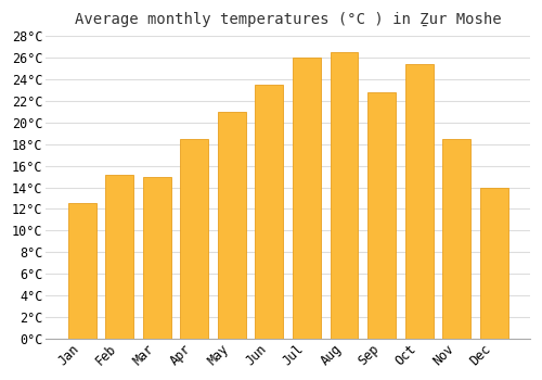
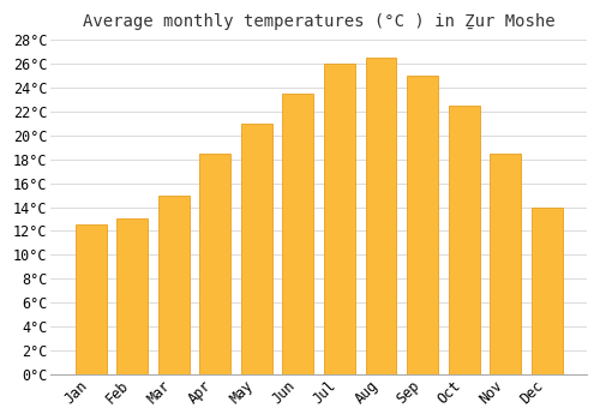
Feb: 15.2°C -> 13.0°C
Sep: 22.8°C -> 25.0°C
Oct: 25.4°C -> 22.5°C
